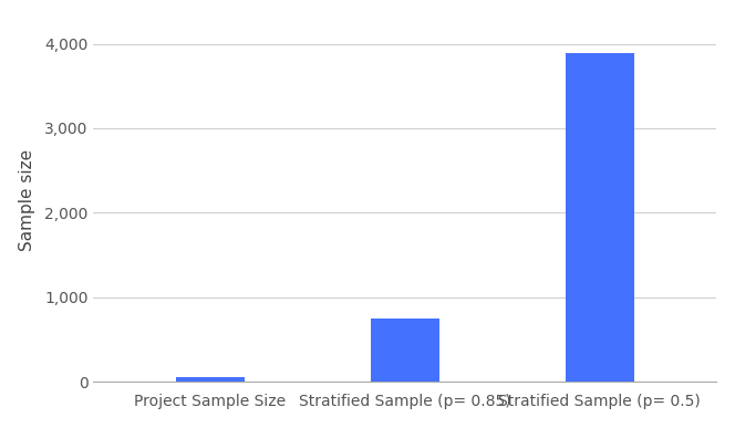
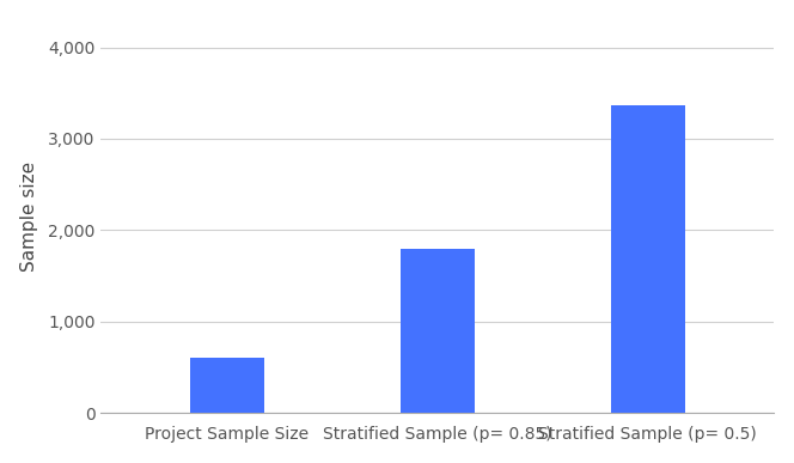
Project Sample Size: 50 -> 600
Stratified Sample (p= 0.85): 750 -> 1,800
Stratified Sample (p= 0.5): 3,880 -> 3,360
